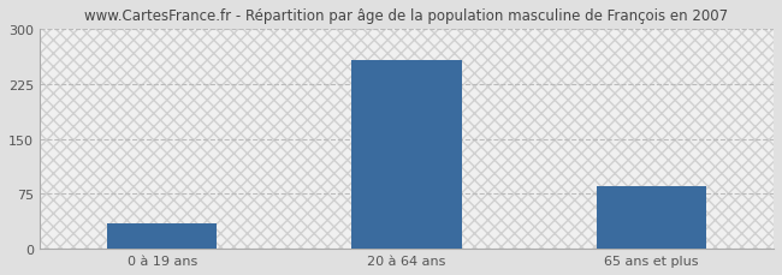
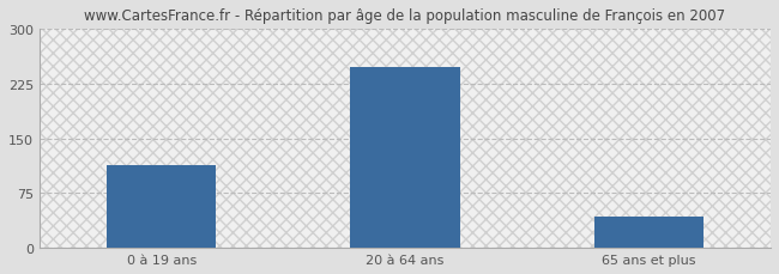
0 à 19 ans: 34 -> 113
20 à 64 ans: 258 -> 248
65 ans et plus: 86 -> 43
